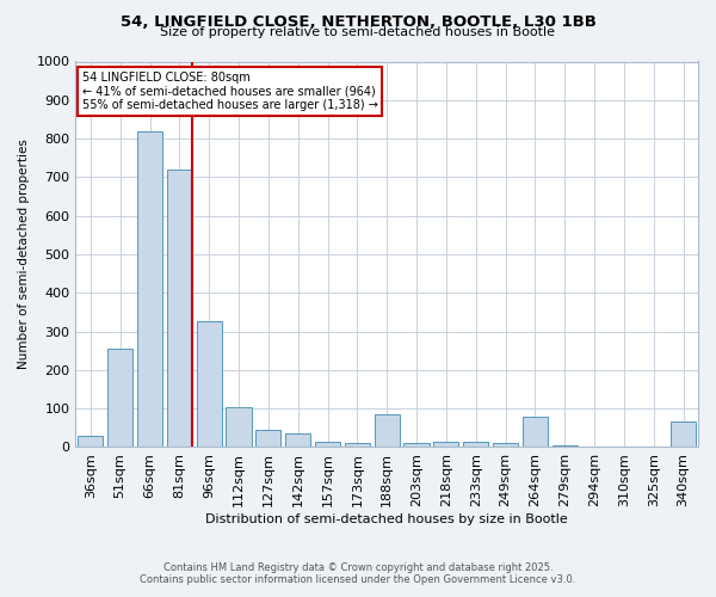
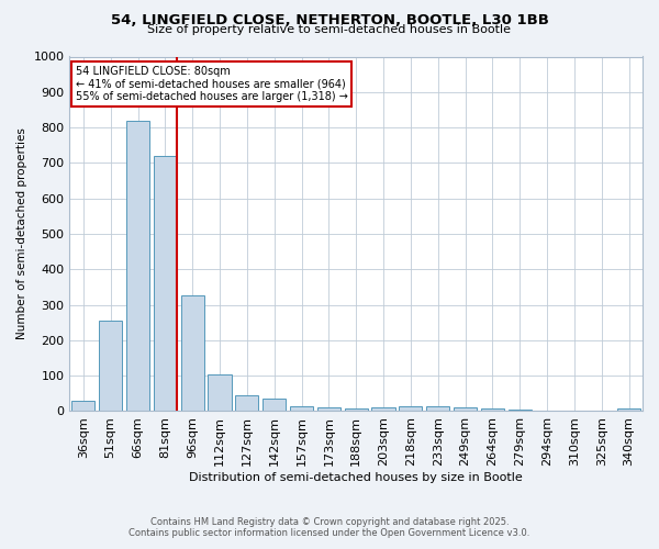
188sqm: 85 -> 7
264sqm: 80 -> 8
340sqm: 65 -> 8
